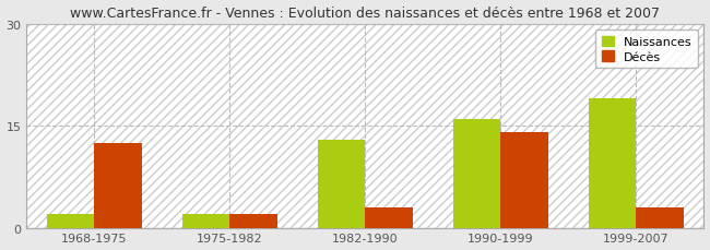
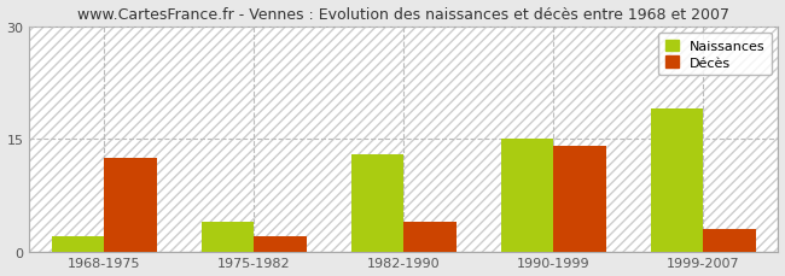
Naissances/1975-1982: 2 -> 4
Décès/1982-1990: 3.0 -> 4.0
Naissances/1990-1999: 16 -> 15
